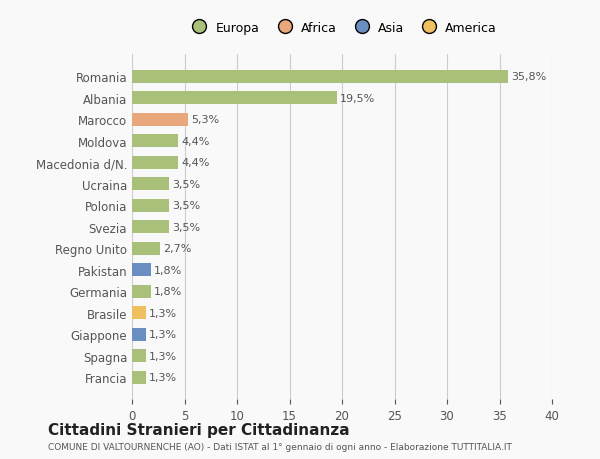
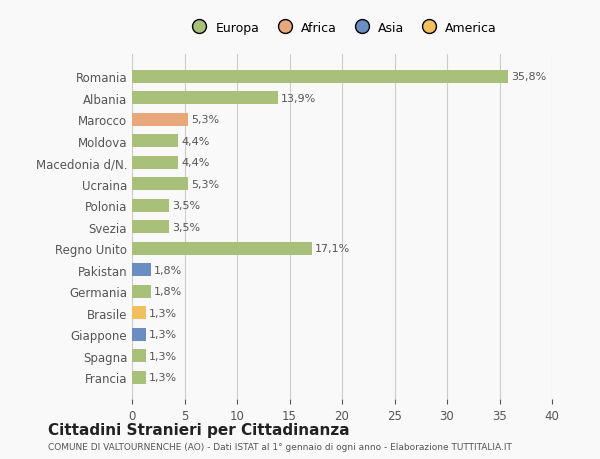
Albania: 19,5% -> 13,9%
Ucraina: 3,5% -> 5,3%
Regno Unito: 2,7% -> 17,1%
